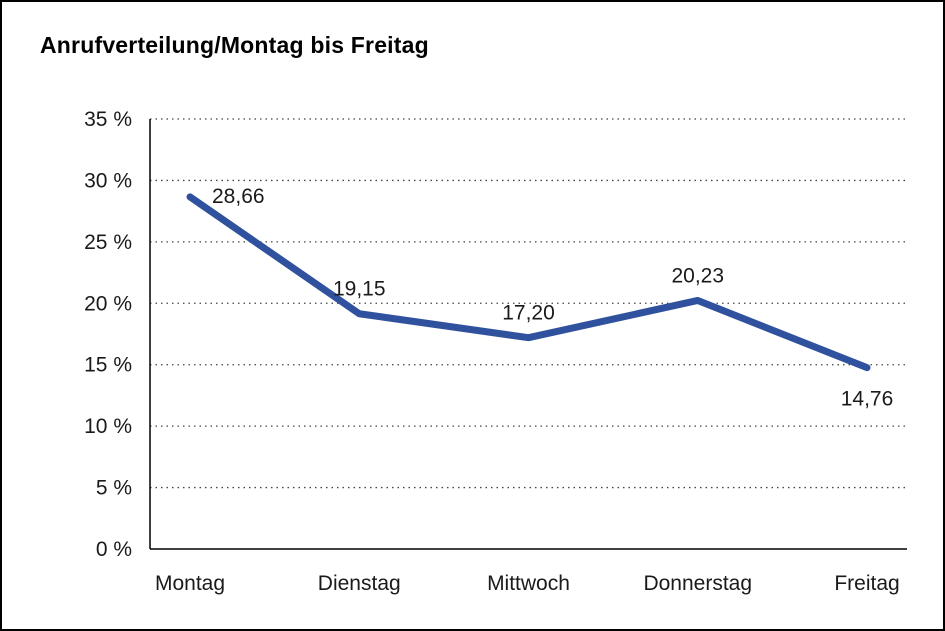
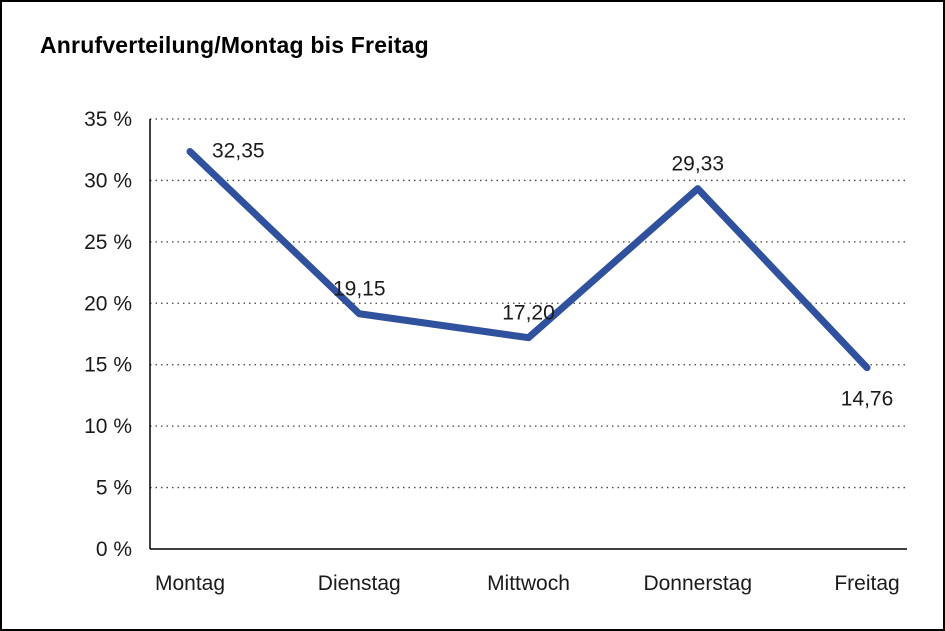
Montag: 28,66 -> 32,35
Donnerstag: 20,23 -> 29,33
